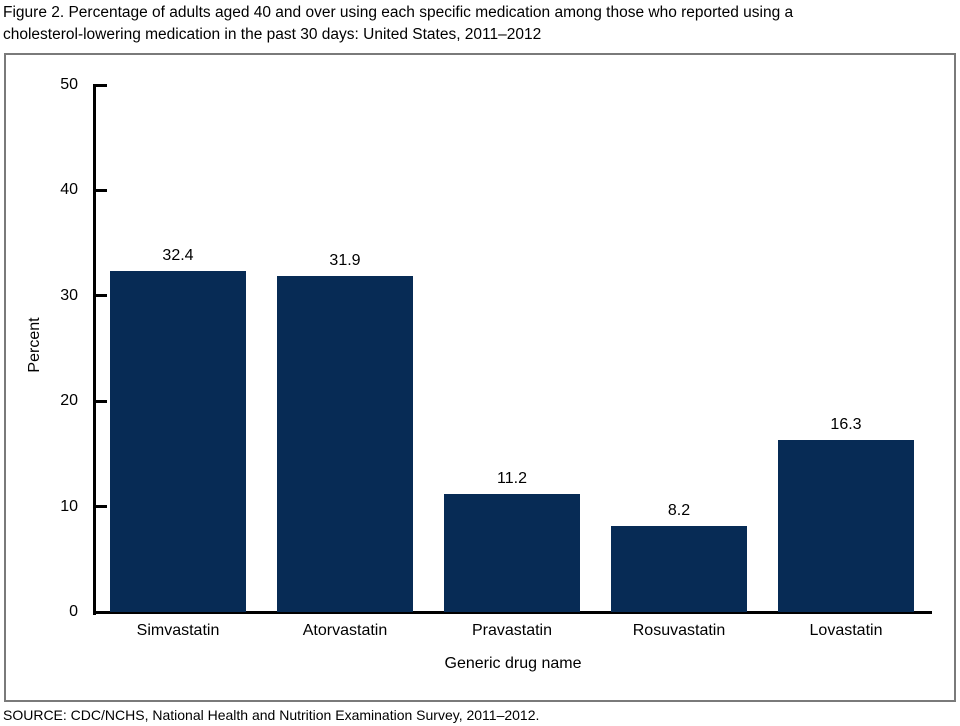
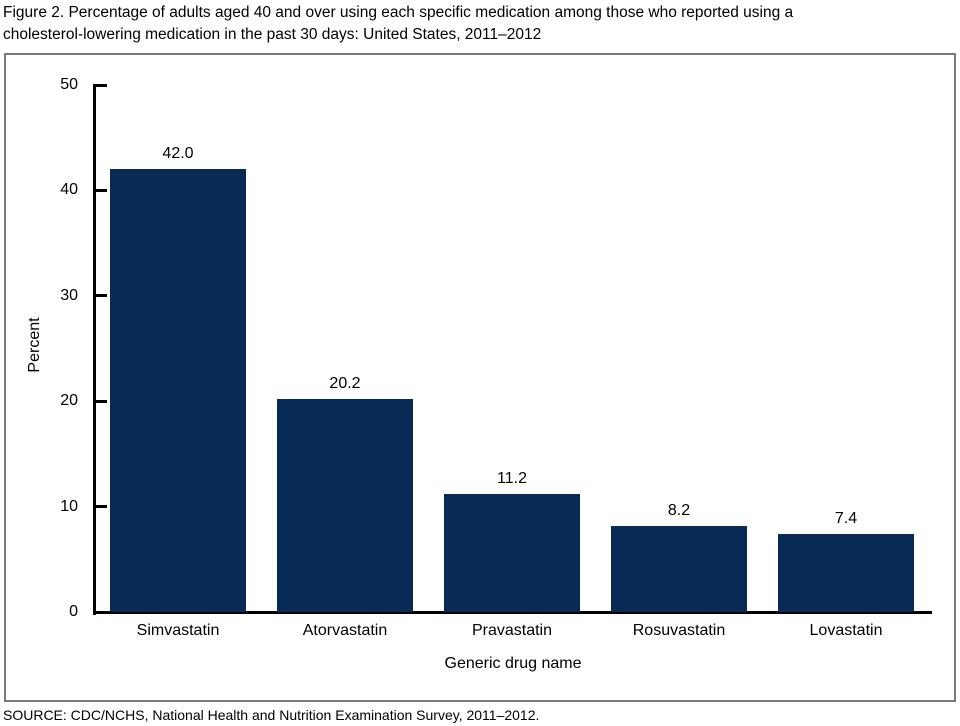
Simvastatin: 32.4 -> 42.0
Atorvastatin: 31.9 -> 20.2
Lovastatin: 16.3 -> 7.4
